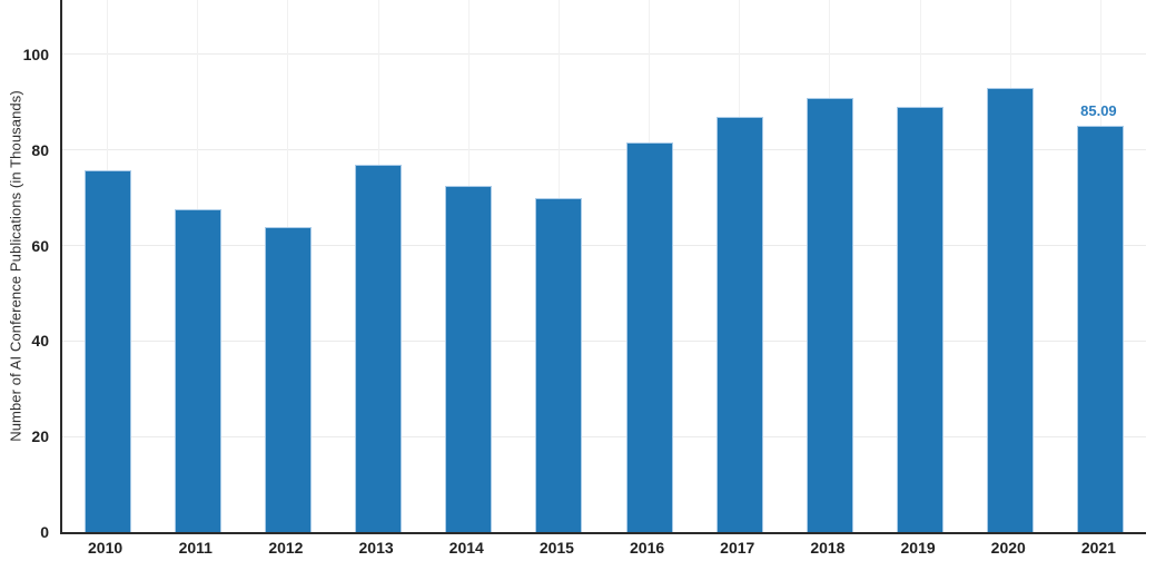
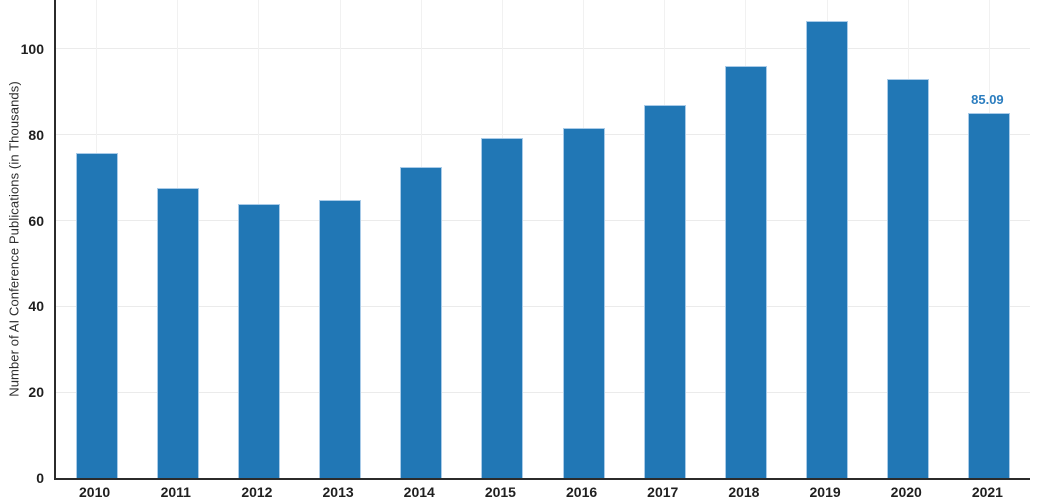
2013: 77 -> 65
2015: 70 -> 79
2018: 91 -> 96
2019: 89 -> 107
